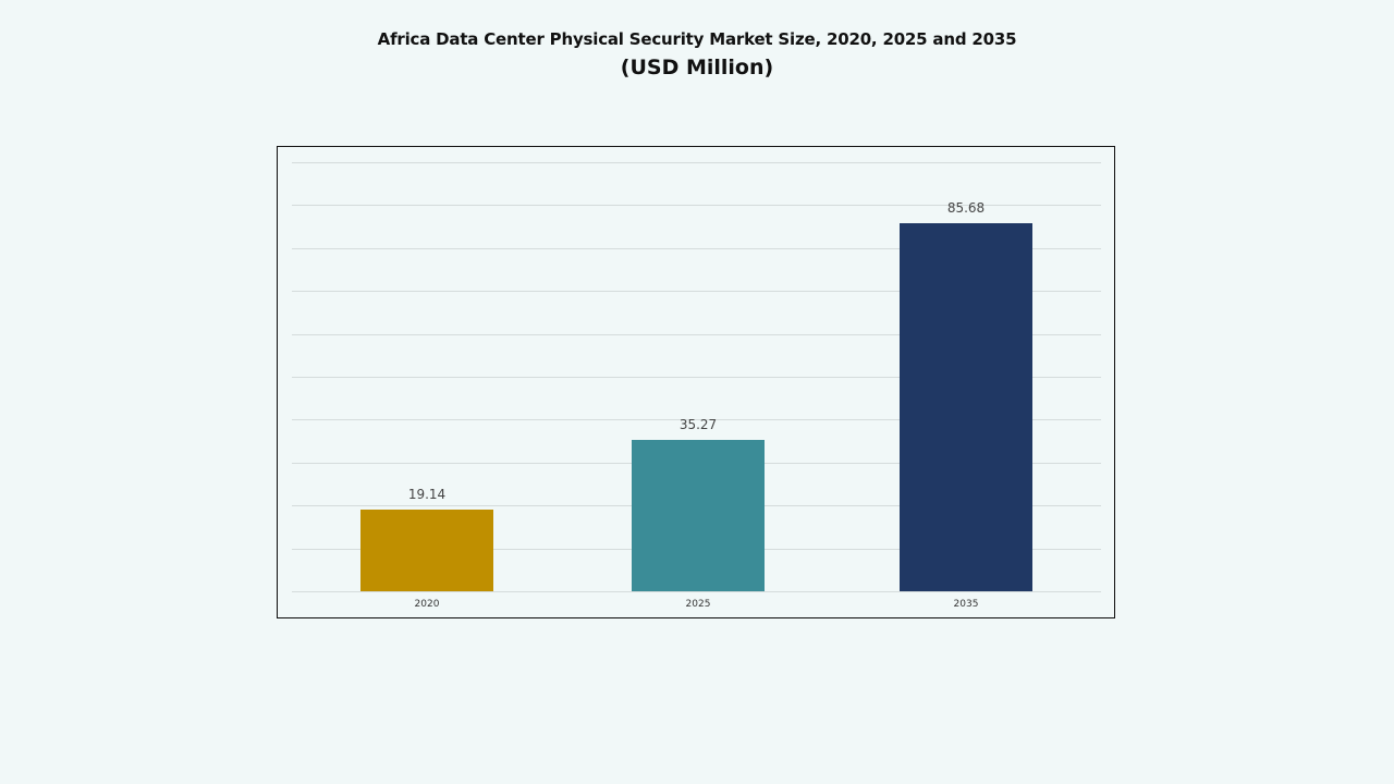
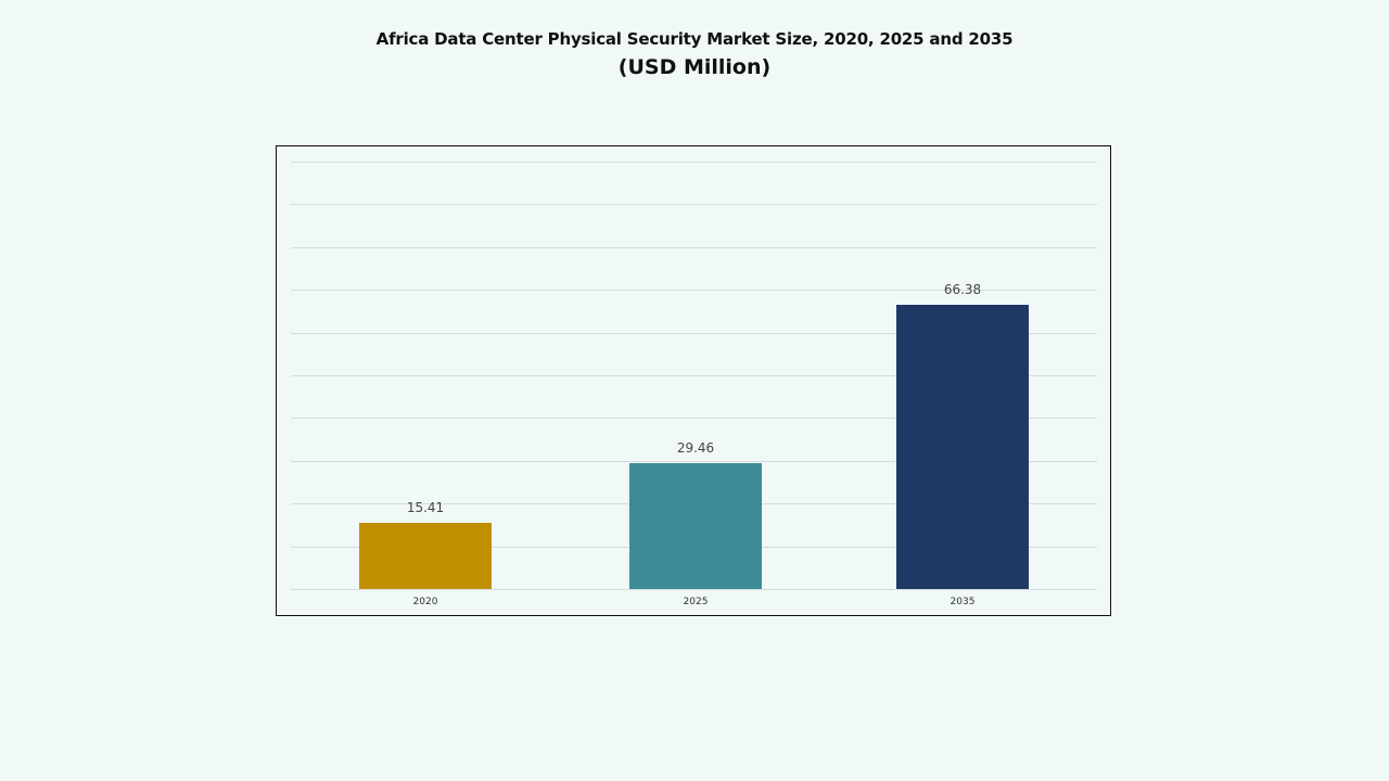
2020: 19.14 -> 15.41
2025: 35.27 -> 29.46
2035: 85.68 -> 66.38
